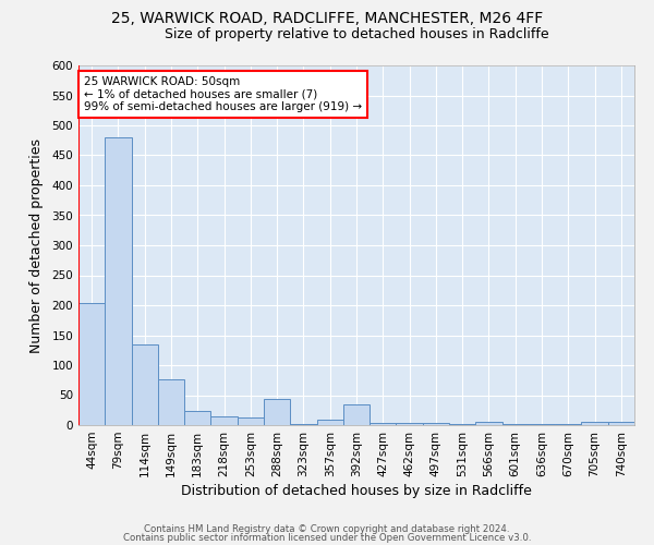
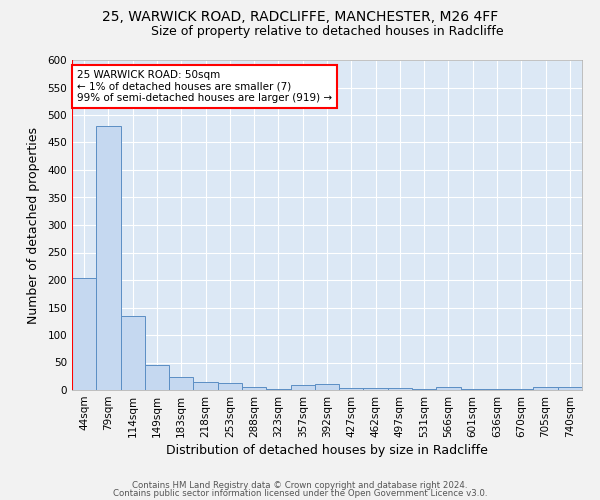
149sqm: 76 -> 45
288sqm: 44 -> 5
392sqm: 34 -> 11
